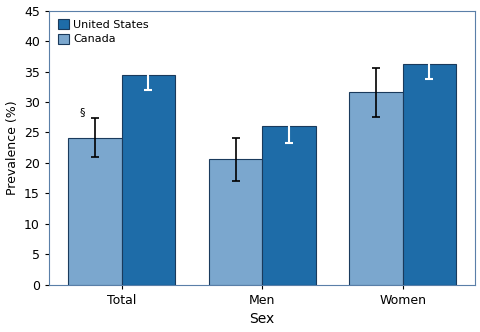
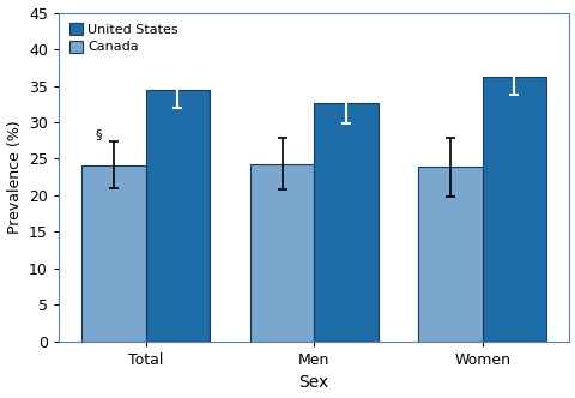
Canada/Men: 20.6 -> 24.3
United States/Men: 26.0 -> 32.6
Canada/Women: 31.6 -> 23.9
